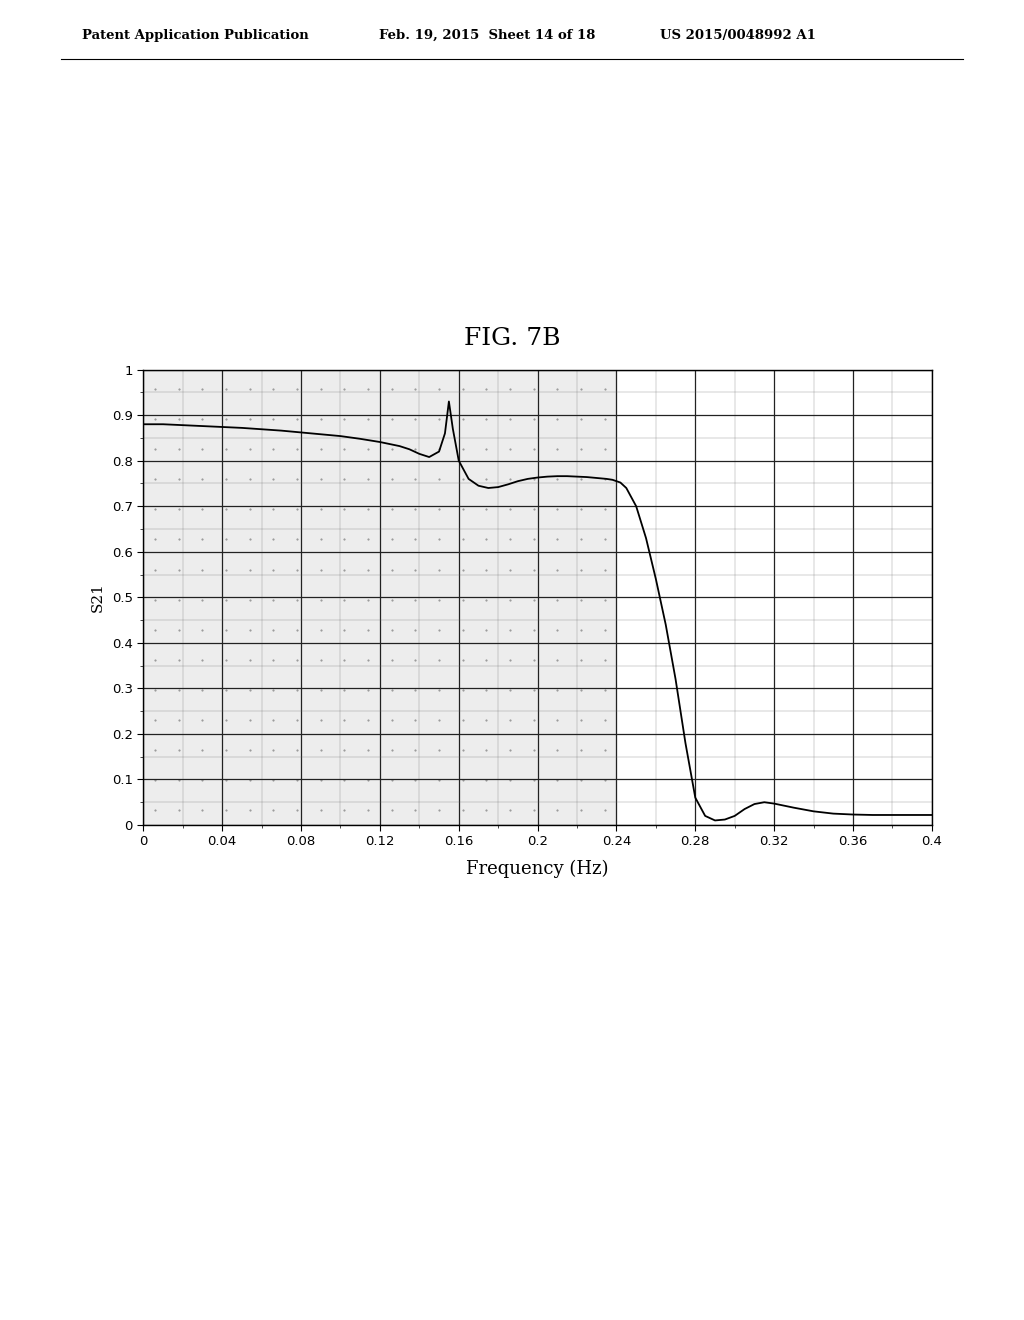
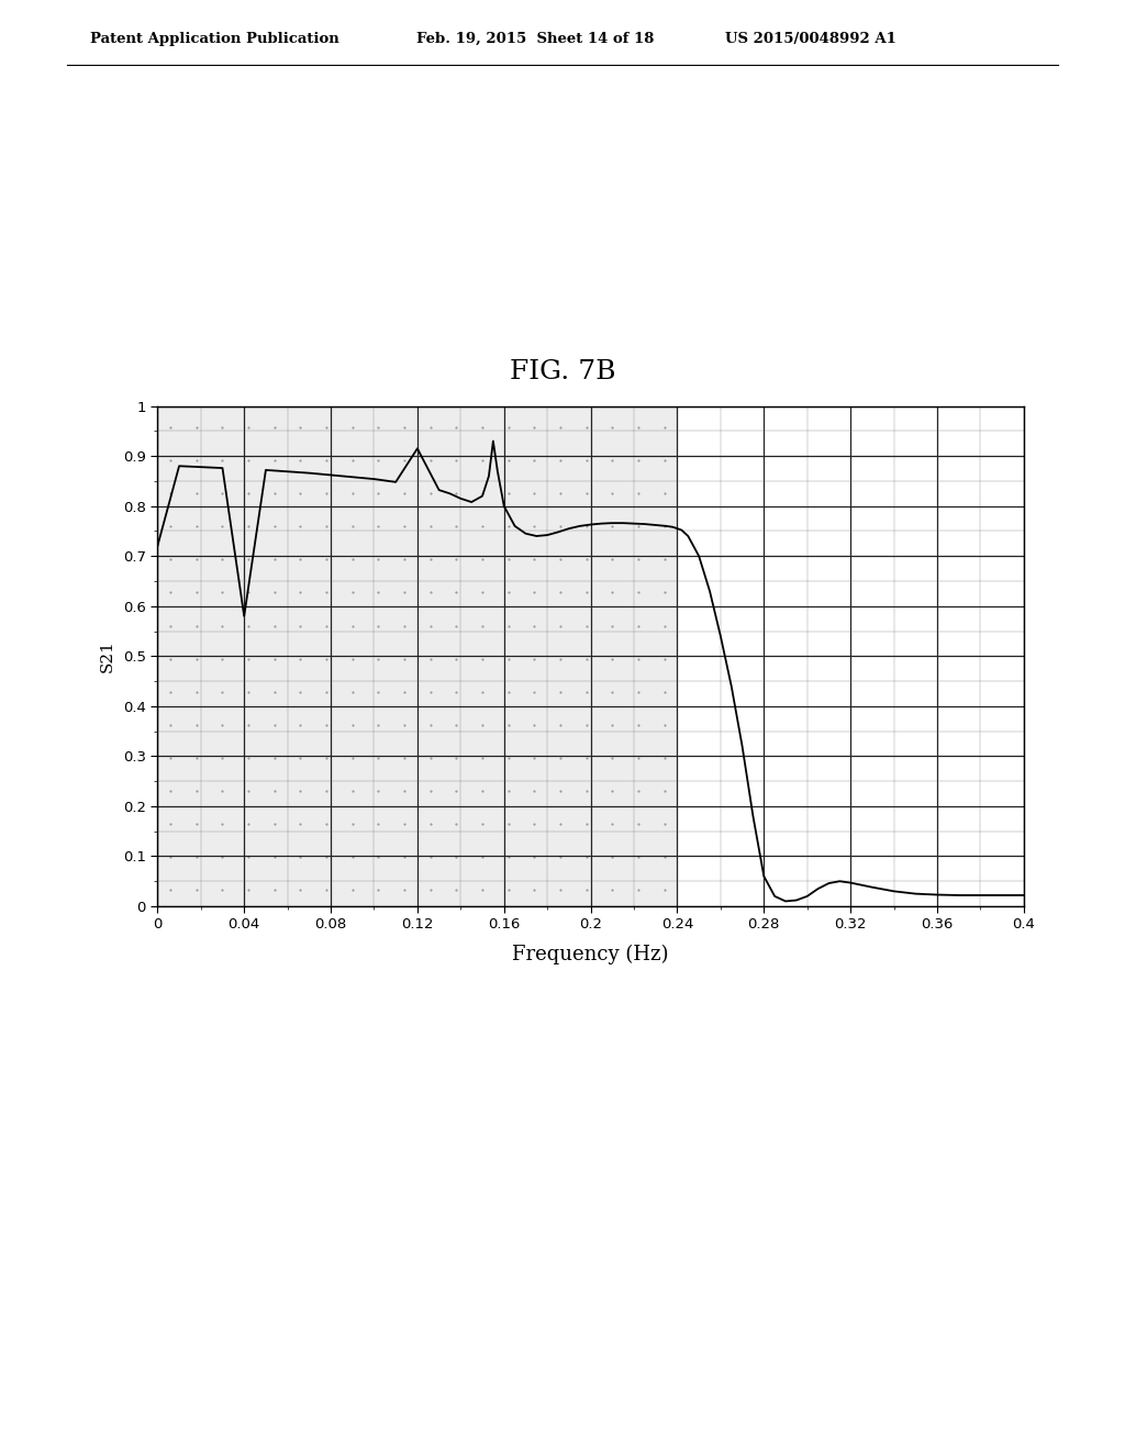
0: 0.880 -> 0.720
0.04: 0.874 -> 0.580
0.12: 0.841 -> 0.915
